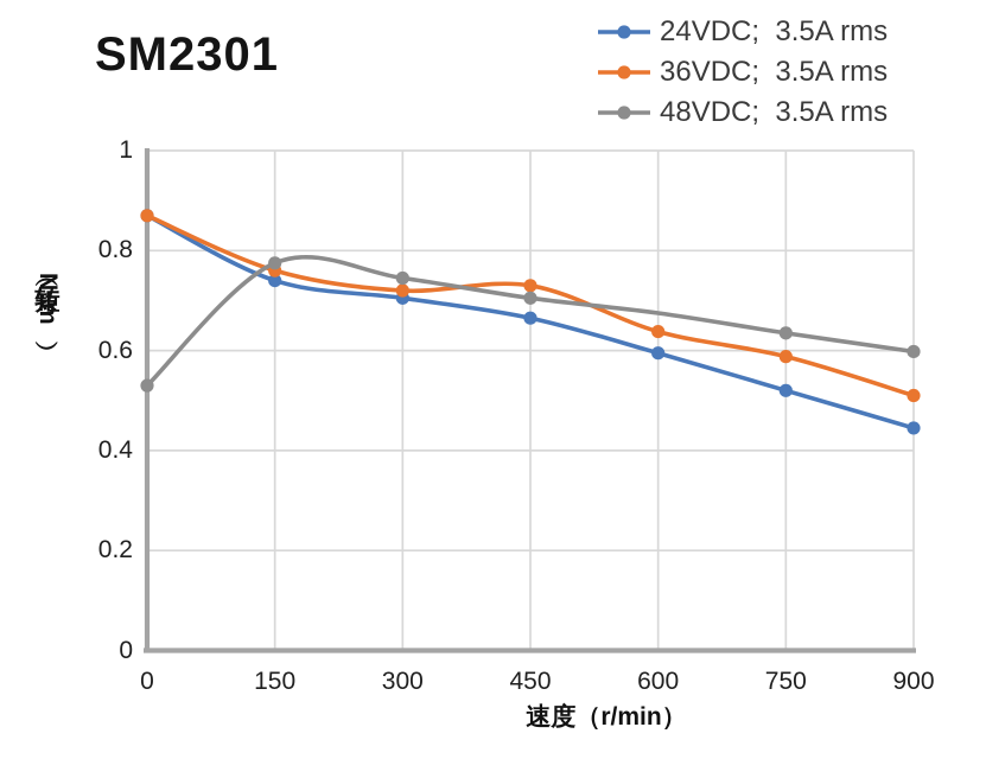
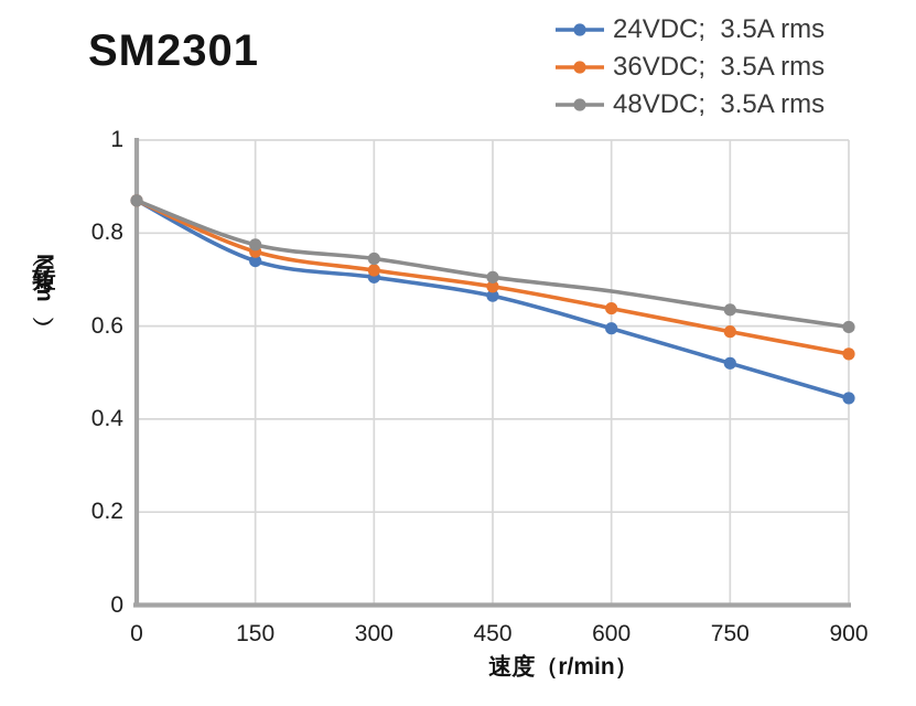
48VDC; 3.5A rms/0: 0.53 -> 0.87
36VDC; 3.5A rms/450: 0.73 -> 0.69
36VDC; 3.5A rms/900: 0.51 -> 0.54
